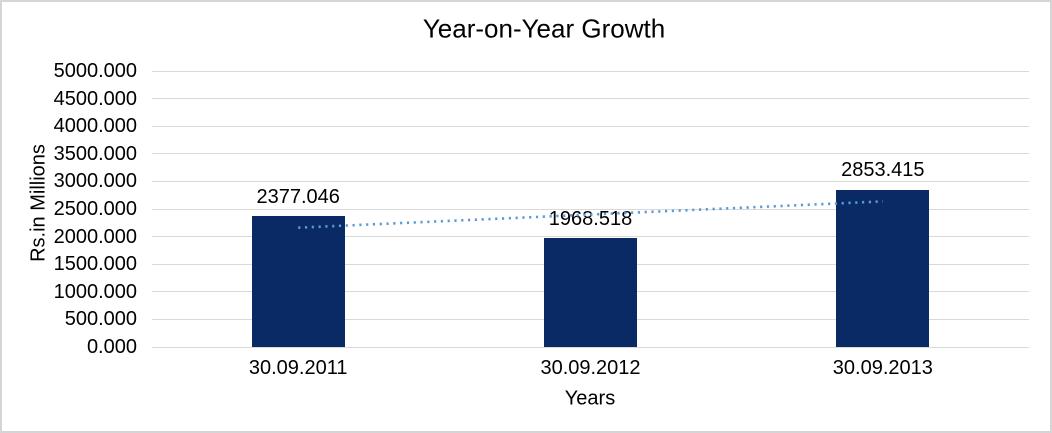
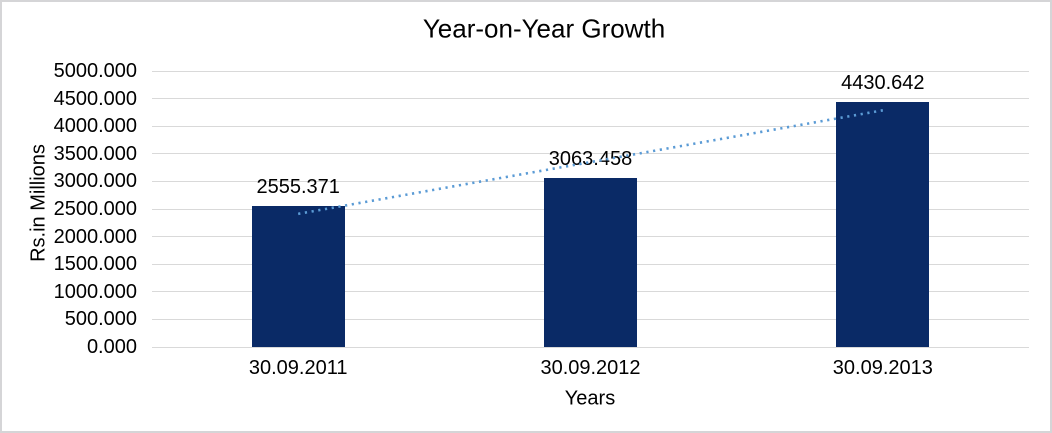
30.09.2011: 2377.046 -> 2555.371
30.09.2012: 1968.518 -> 3063.458
30.09.2013: 2853.415 -> 4430.642
